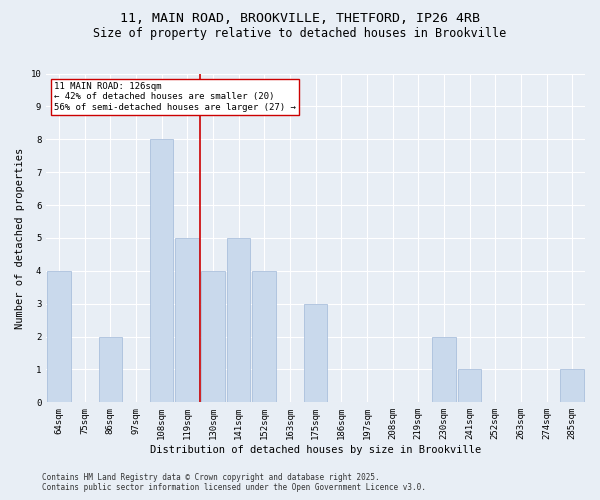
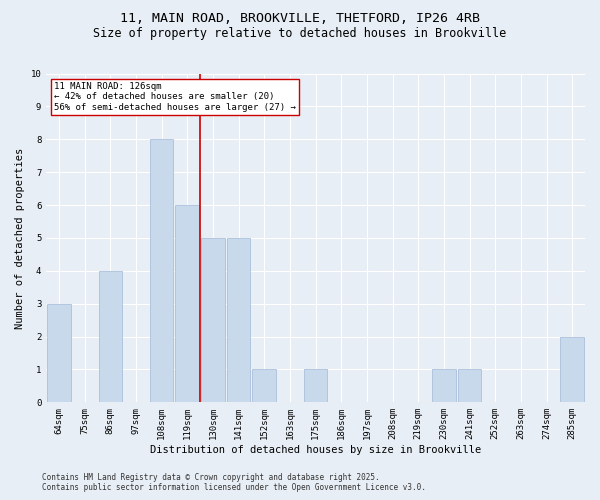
64sqm: 4 -> 3
86sqm: 2 -> 4
119sqm: 5 -> 6
130sqm: 4 -> 5
152sqm: 4 -> 1
175sqm: 3 -> 1
230sqm: 2 -> 1
285sqm: 1 -> 2
